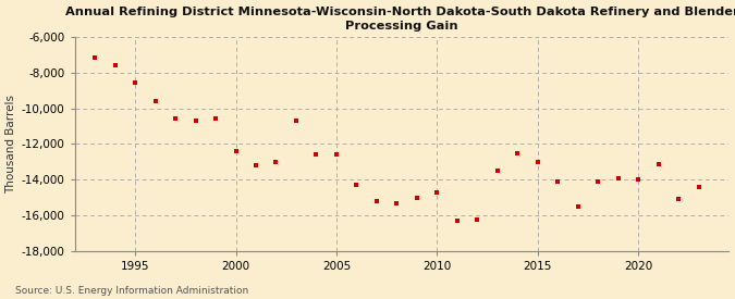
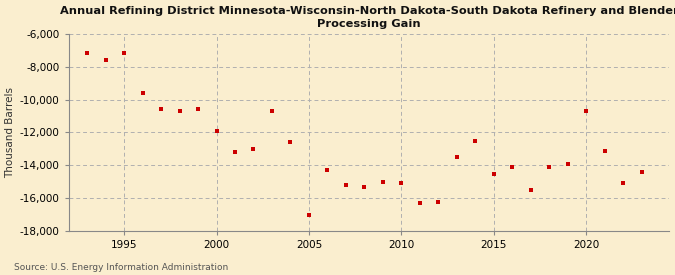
1995: -8,600 -> -7,200
2000: -12,400 -> -11,900
2005: -12,600 -> -17,000
2010: -14,700 -> -15,100
2015: -13,000 -> -14,500
2020: -14,000 -> -10,700
